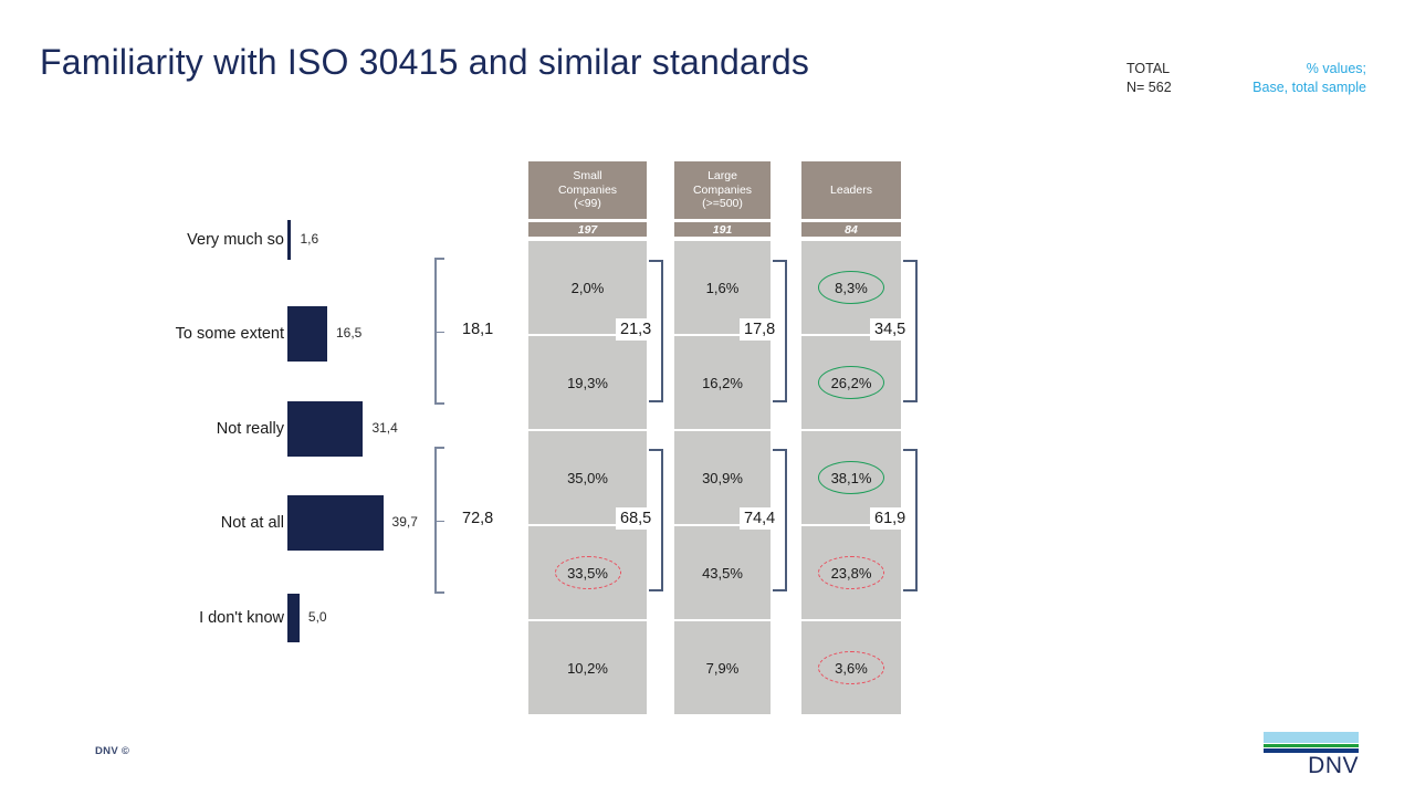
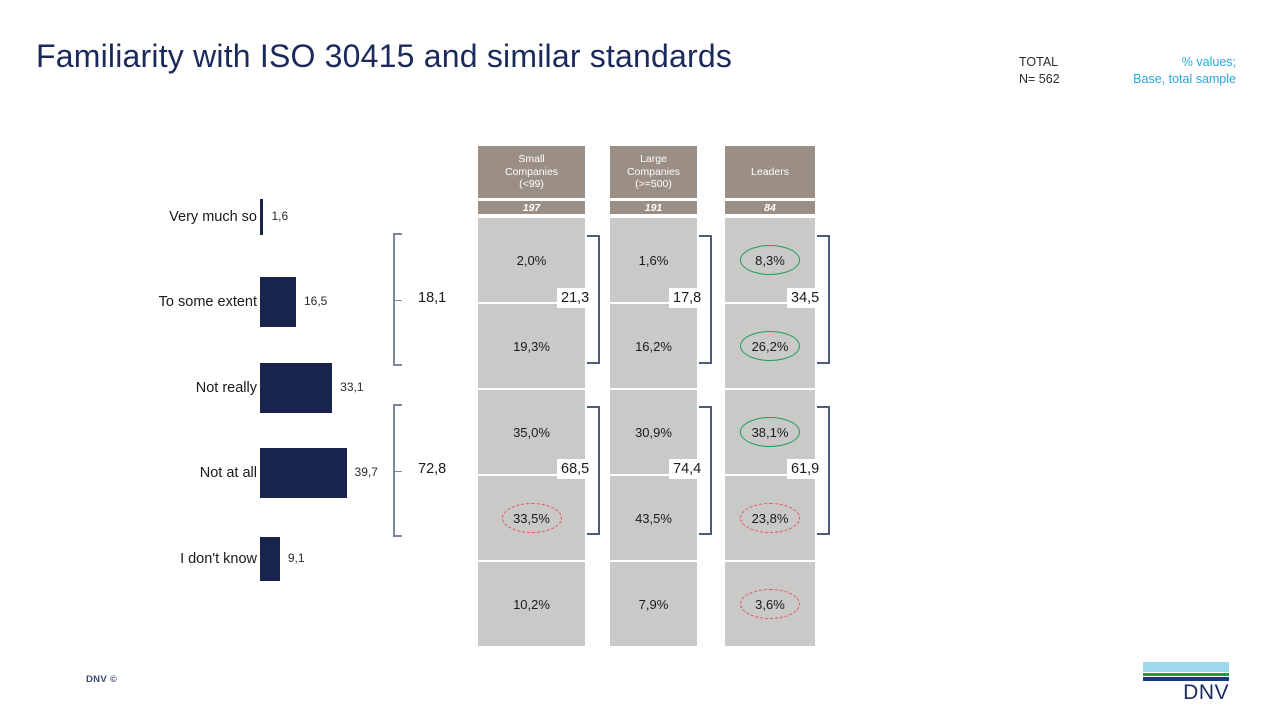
Not really: 31,4 -> 33,1
I don't know: 5,0 -> 9,1
